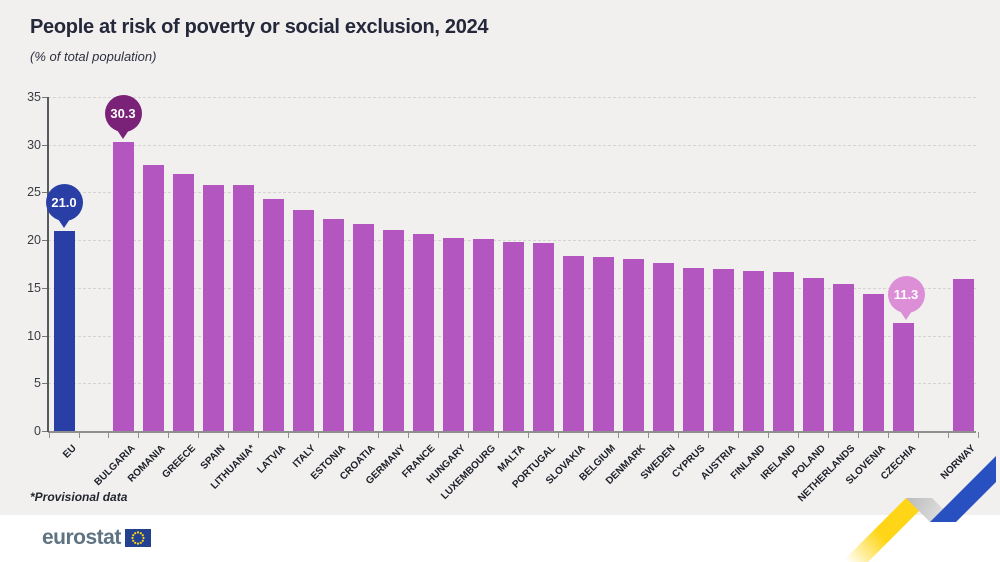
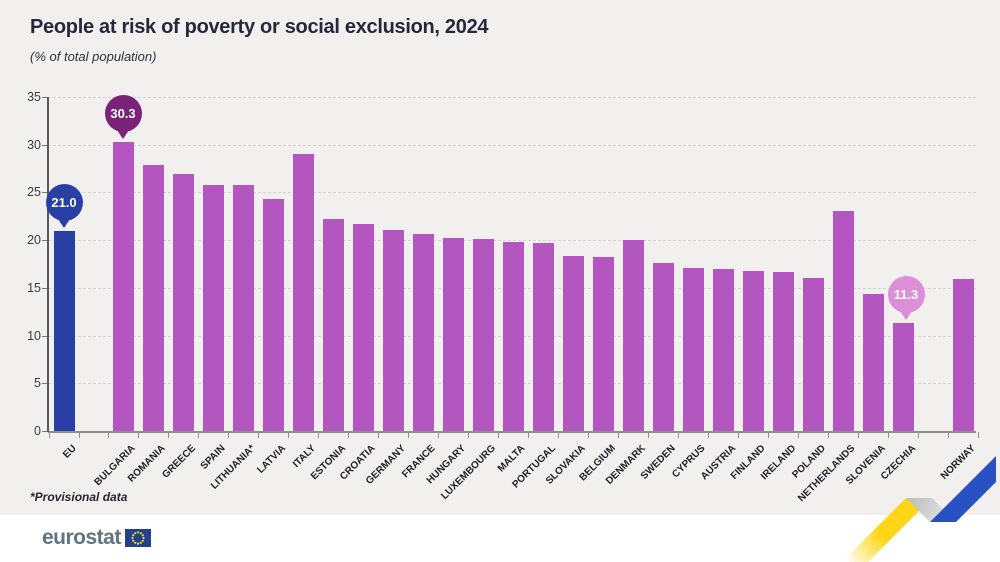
ITALY: 23 -> 29
DENMARK: 18 -> 20
NETHERLANDS: 15 -> 23
